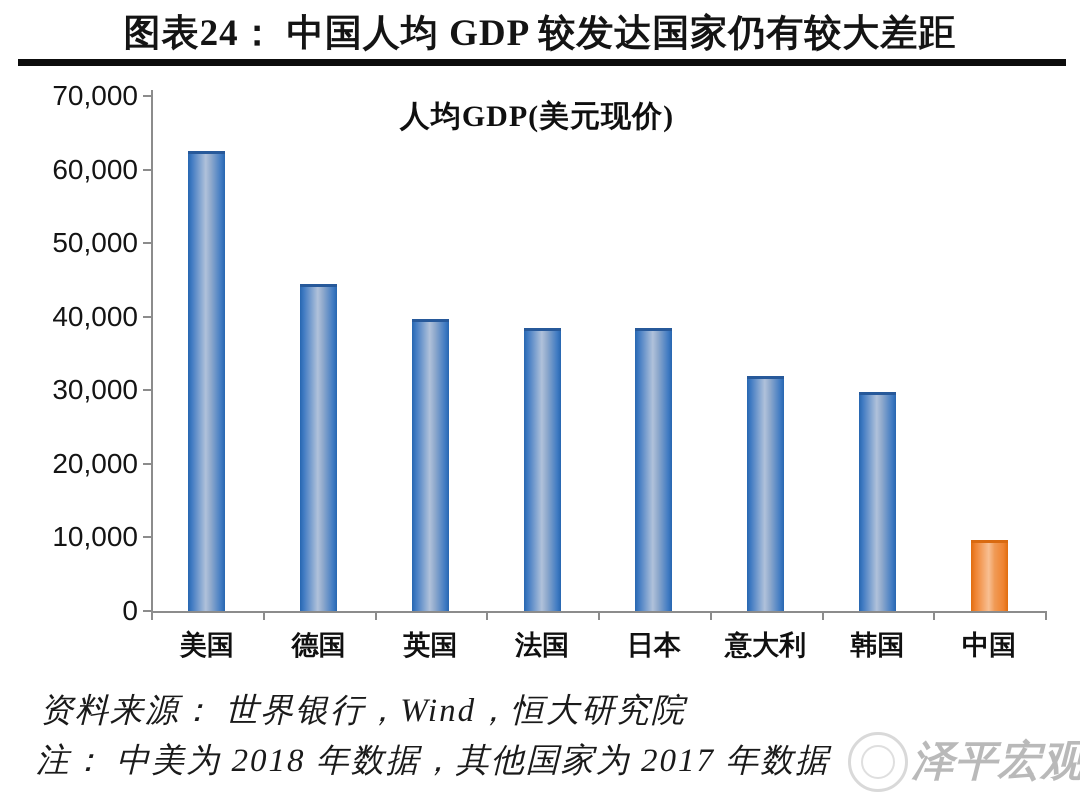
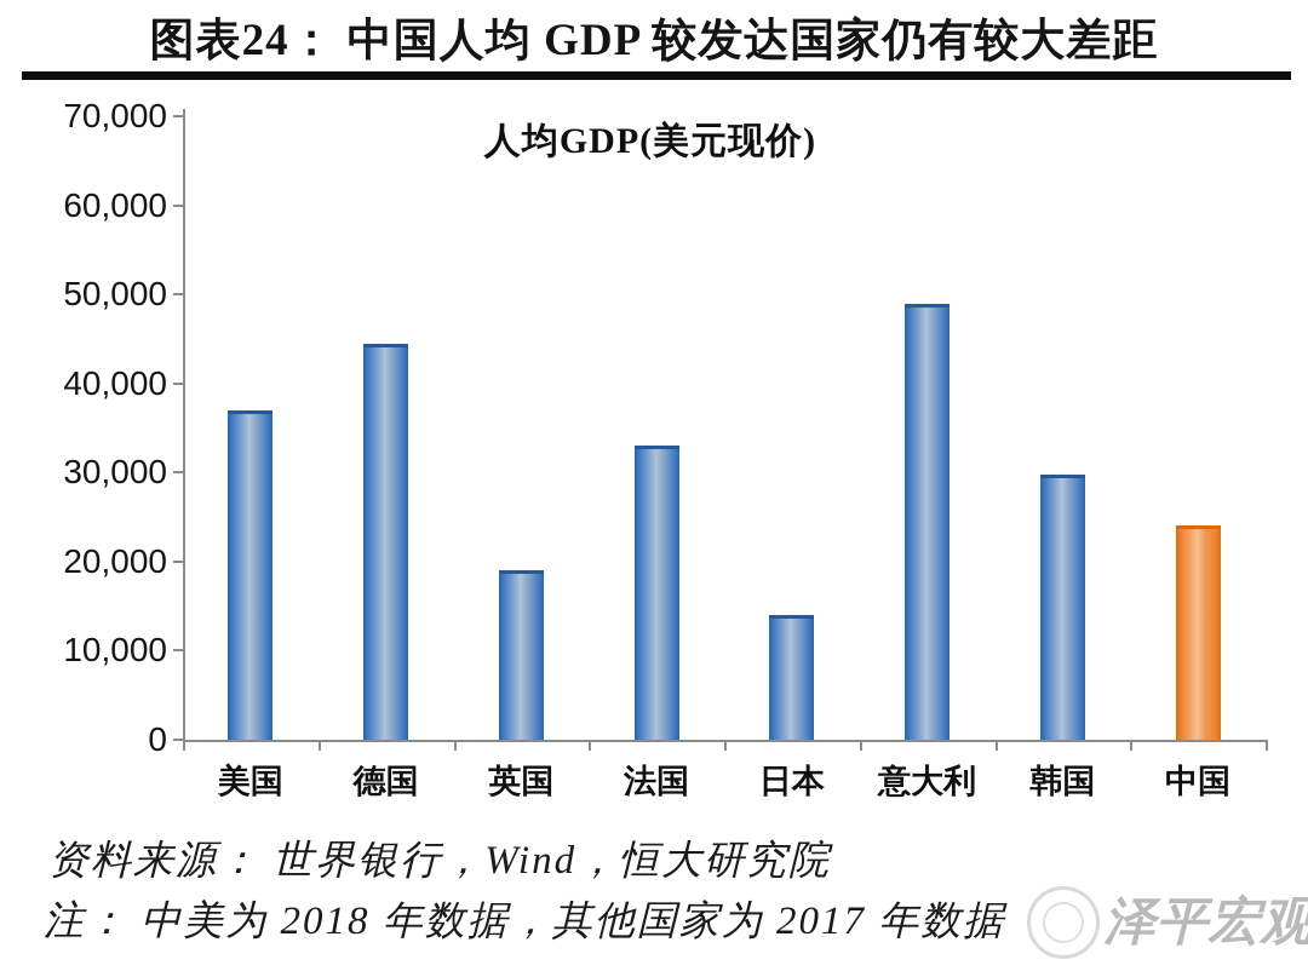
美国: 62000 -> 37000
英国: 40000 -> 19000
法国: 38000 -> 33000
日本: 38000 -> 14000
意大利: 32000 -> 49000
中国: 10000 -> 24000
